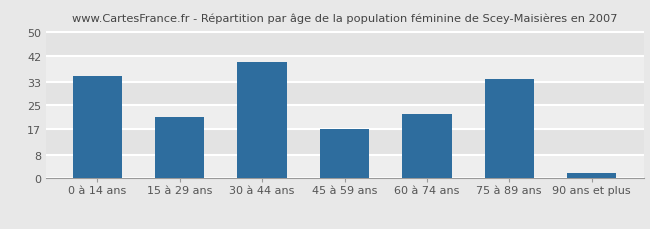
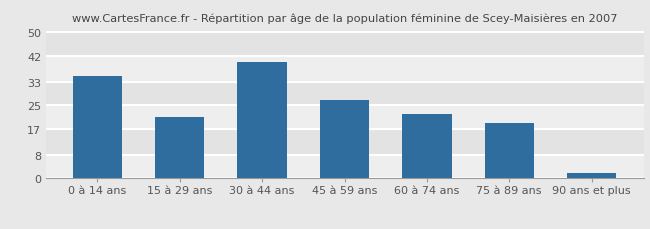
45 à 59 ans: 17 -> 27
75 à 89 ans: 34 -> 19
